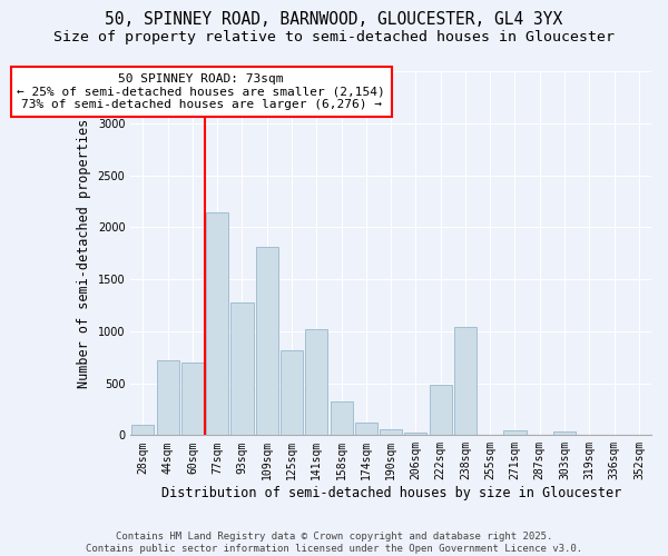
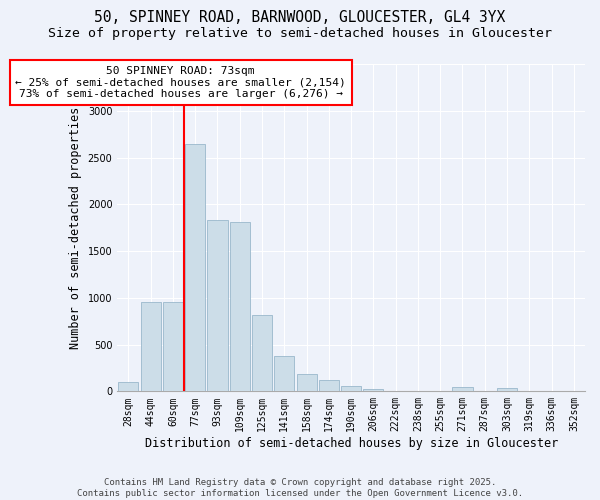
44sqm: 720 -> 950
60sqm: 700 -> 950
77sqm: 2140 -> 2640
93sqm: 1280 -> 1830
141sqm: 1020 -> 380
158sqm: 320 -> 180
222sqm: 480 -> 10
238sqm: 1040 -> 0
